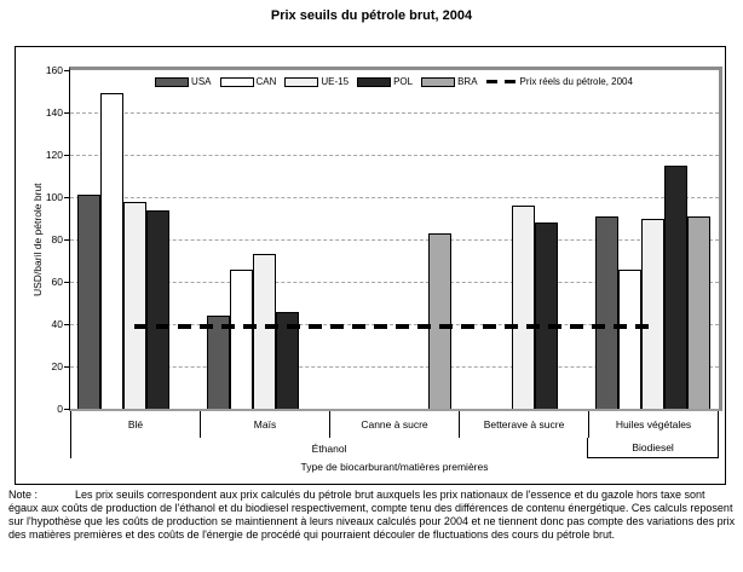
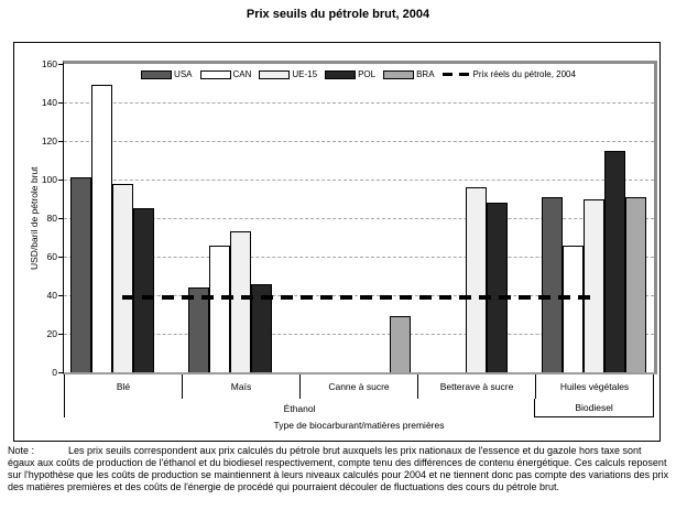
POL/Blé: 94 -> 85
BRA/Canne à sucre: 83 -> 29
